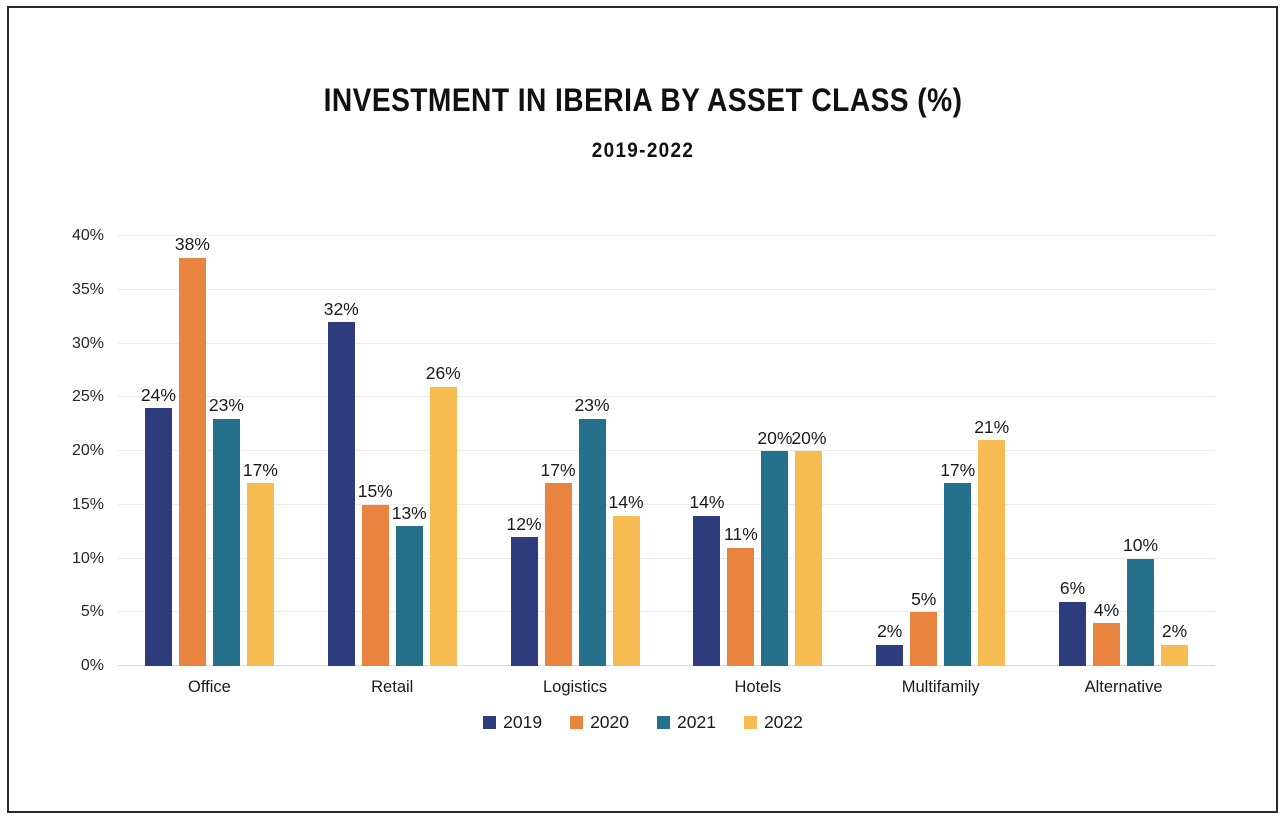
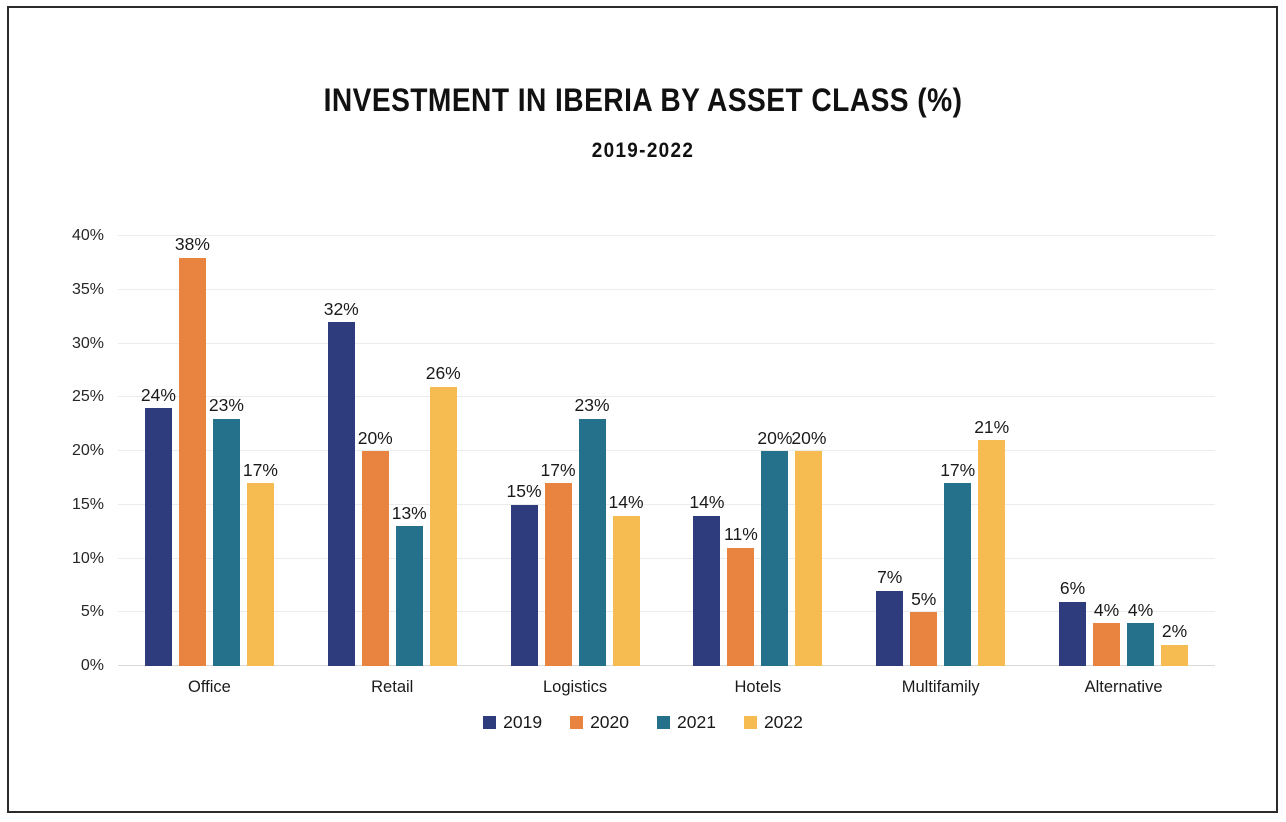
2020/Retail: 15% -> 20%
2019/Logistics: 12% -> 15%
2019/Multifamily: 2% -> 7%
2021/Alternative: 10% -> 4%
